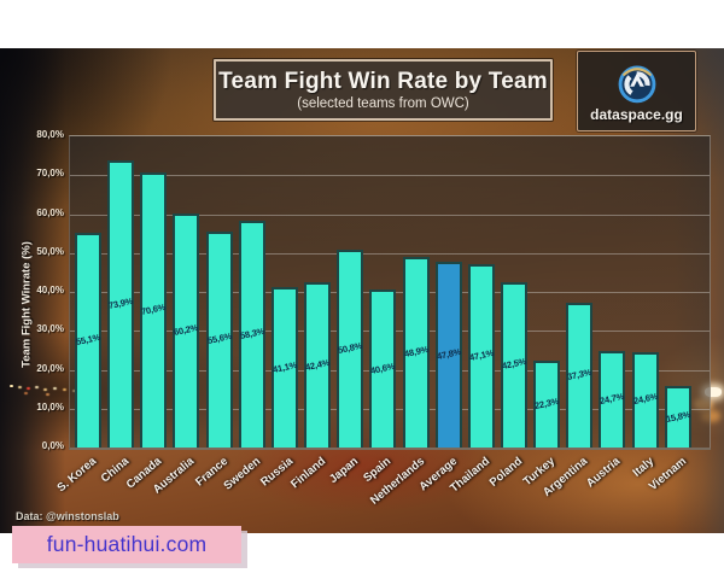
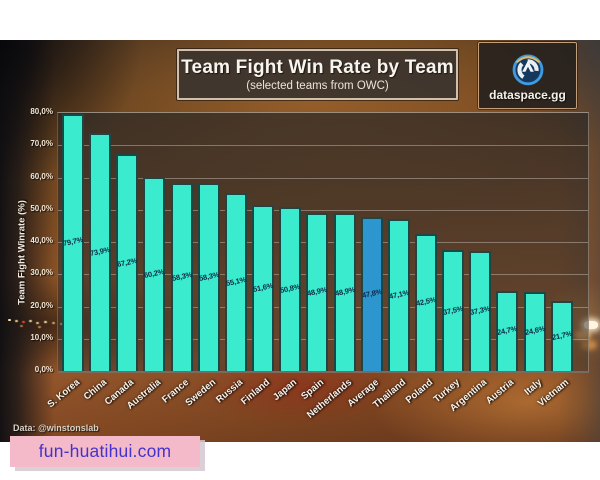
S. Korea: 55,1% -> 79,7%
Canada: 70,6% -> 67,2%
France: 55,6% -> 58,3%
Russia: 41,1% -> 55,1%
Finland: 42,4% -> 51,6%
Spain: 40,6% -> 48,9%
Turkey: 22,3% -> 37,5%
Vietnam: 15,8% -> 21,7%
